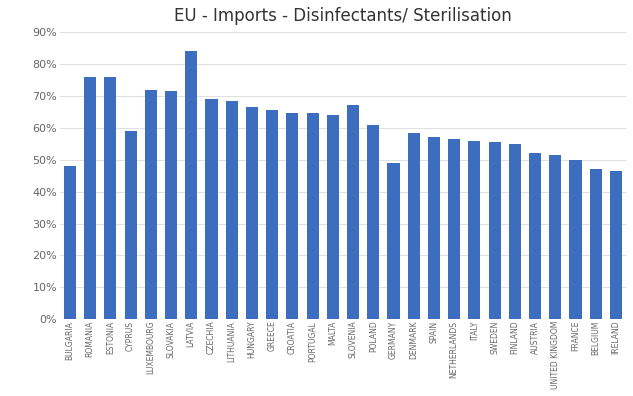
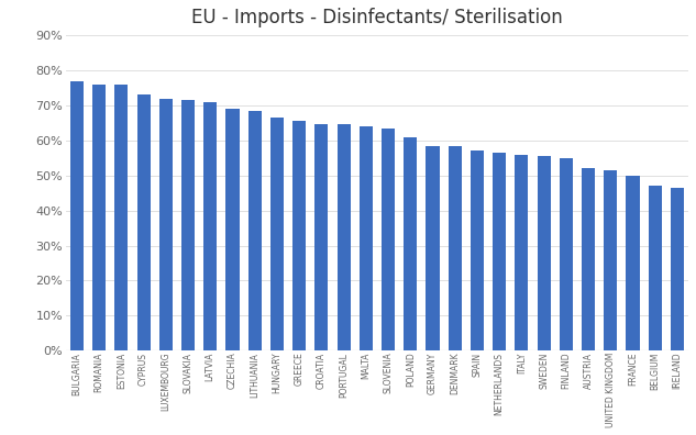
BULGARIA: 48.0% -> 77.0%
CYPRUS: 59.0% -> 73.0%
LATVIA: 84.0% -> 71.0%
SLOVENIA: 67.0% -> 63.5%
GERMANY: 49.0% -> 58.5%
